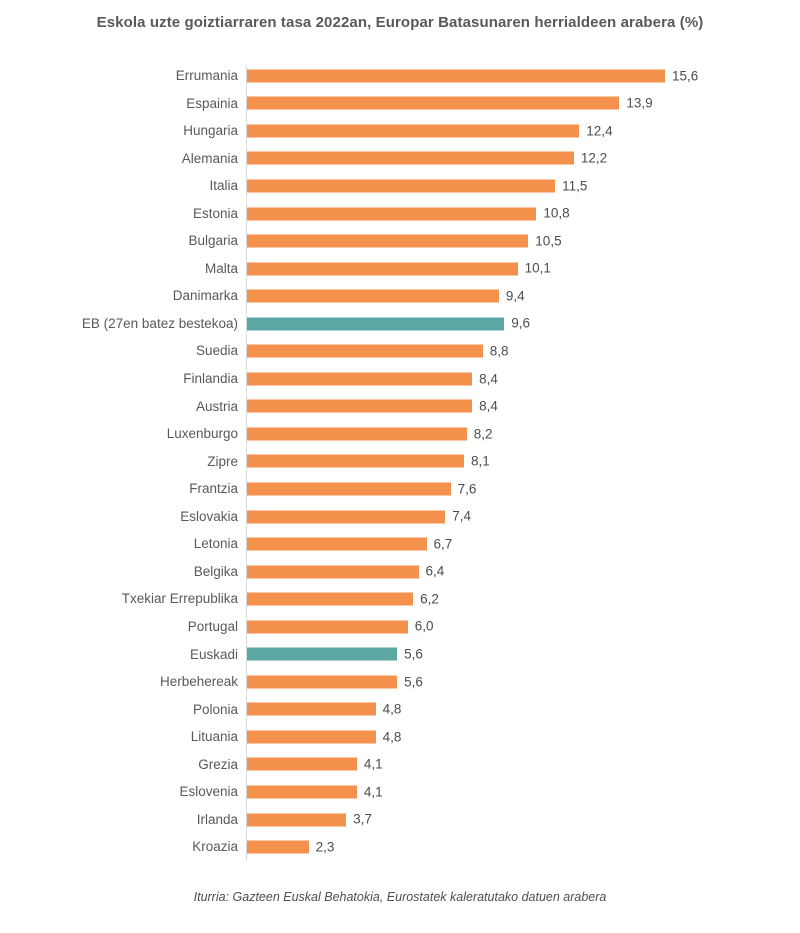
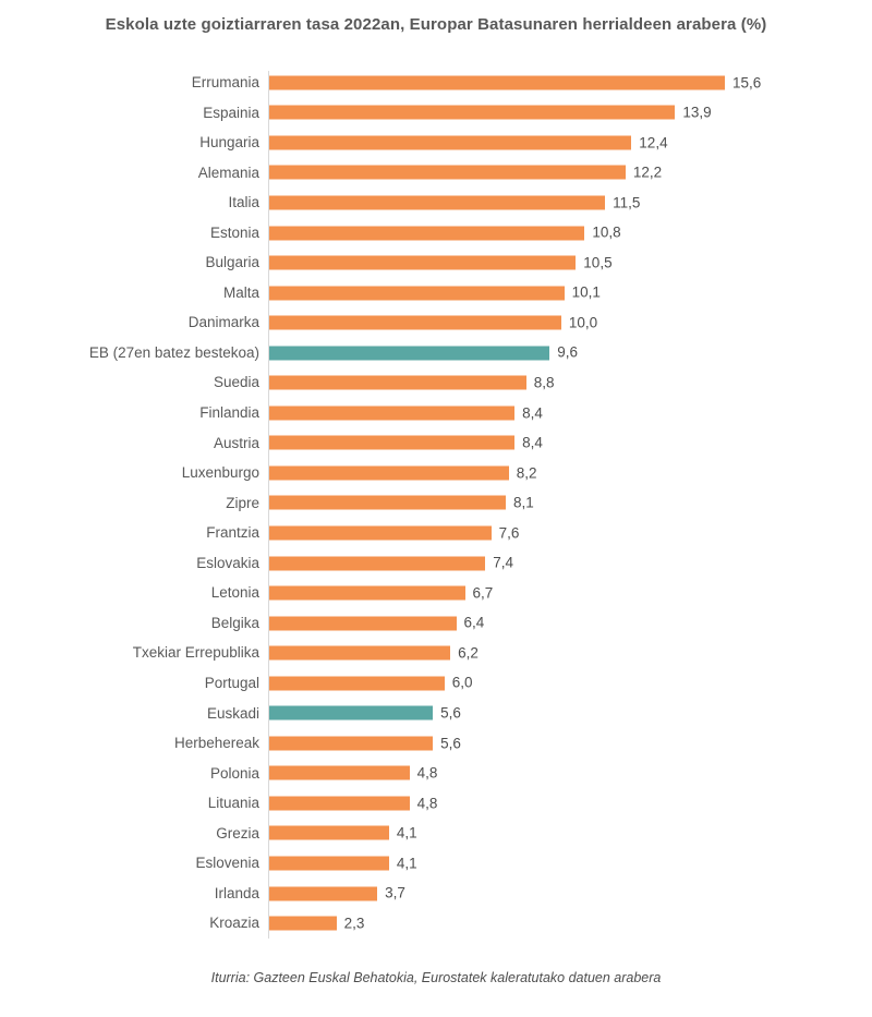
Danimarka: 9,4 -> 10,0
